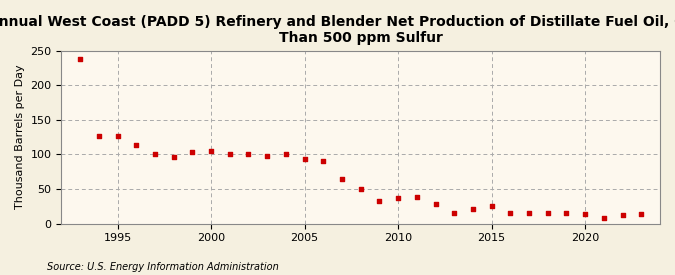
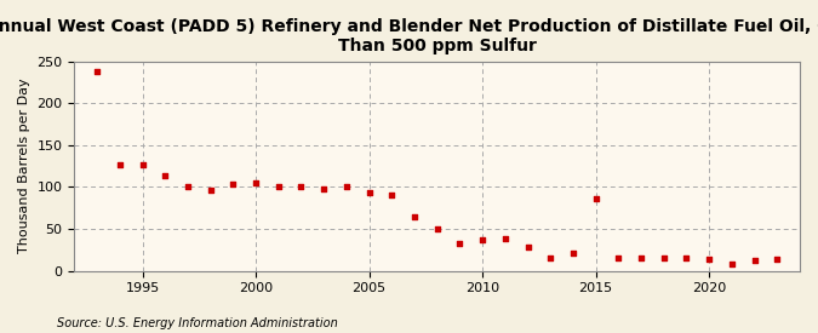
2015: 25 -> 86
